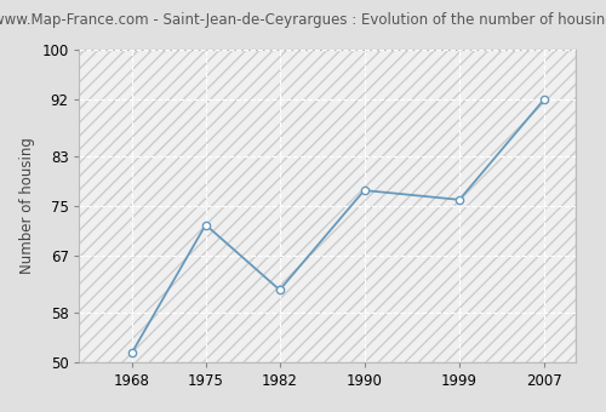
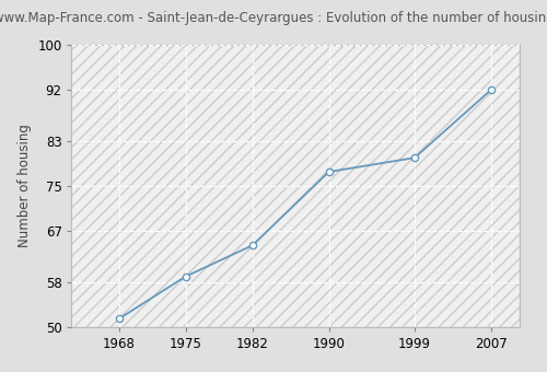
1975: 72.0 -> 59.0
1982: 61.6 -> 64.5
1999: 76.0 -> 80.0
